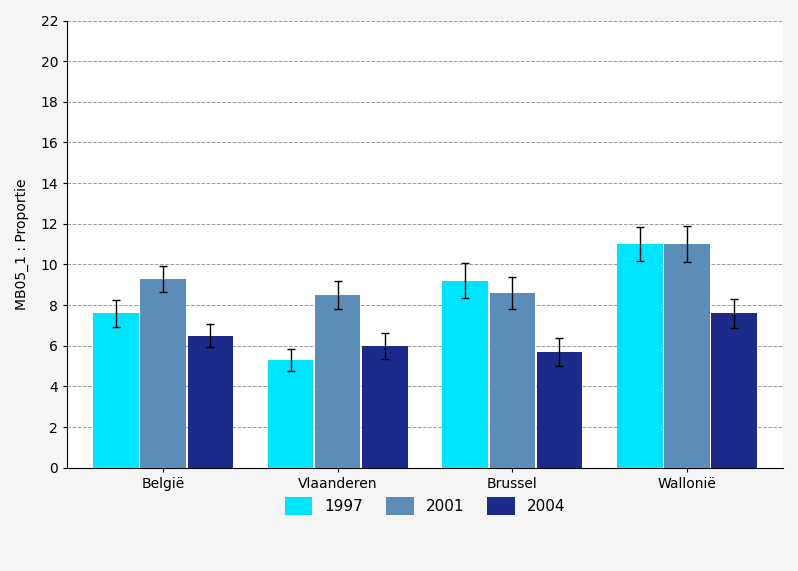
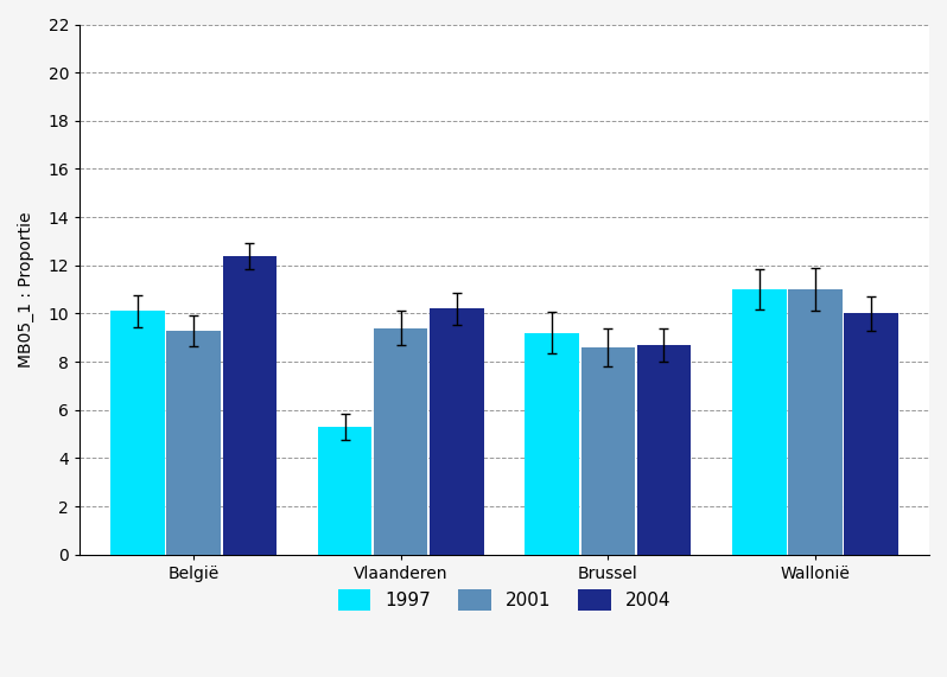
1997/België: 7.6 -> 10.1
2004/België: 6.5 -> 12.4
2001/Vlaanderen: 8.5 -> 9.4
2004/Vlaanderen: 6.0 -> 10.2
2004/Brussel: 5.7 -> 8.7
2004/Wallonië: 7.6 -> 10.0
